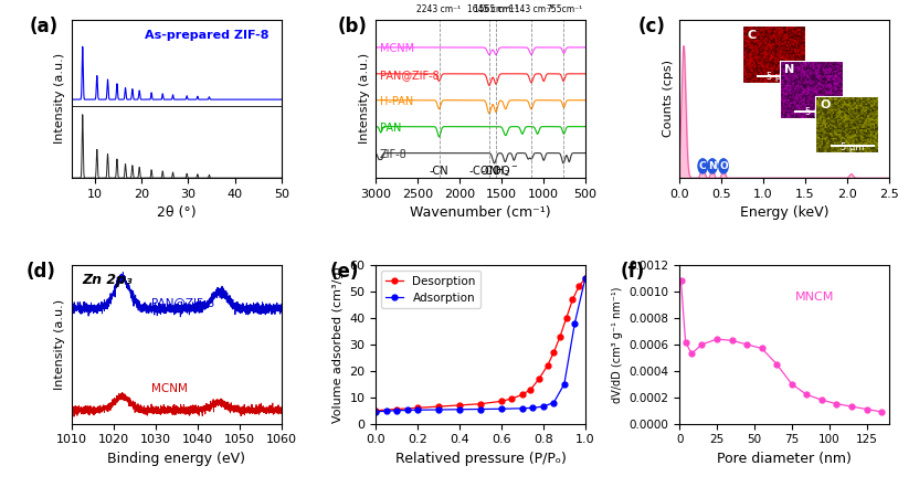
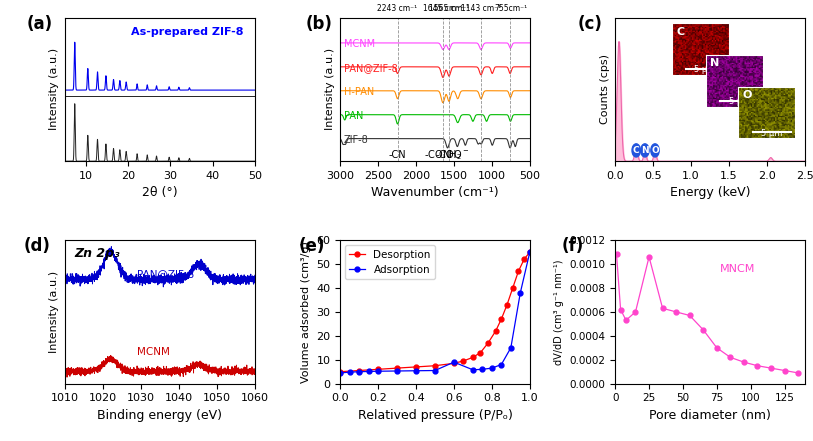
Adsorption/0.6: 5.6 -> 9.0
25: 0.000640 -> 0.001060
